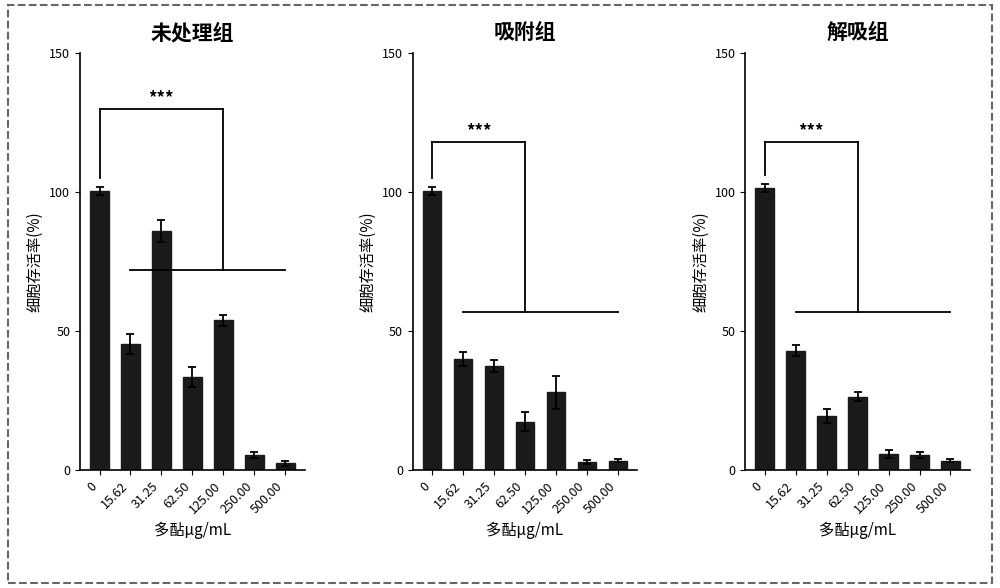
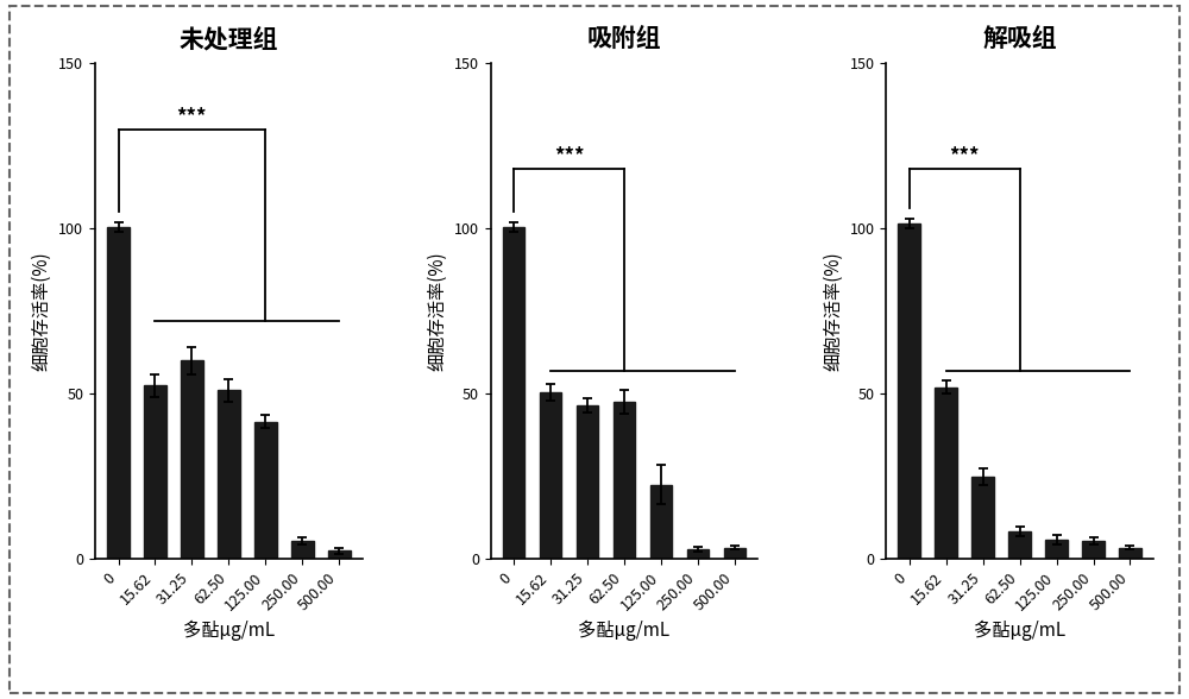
未处理组/15.62: 45.5 -> 52.5
未处理组/31.25: 86.0 -> 60.0
未处理组/62.50: 33.5 -> 51.0
未处理组/125.00: 54.0 -> 41.5
吸附组/15.62: 40.0 -> 50.5
吸附组/31.25: 37.5 -> 46.5
吸附组/62.50: 17.5 -> 47.5
吸附组/125.00: 28.0 -> 22.5
解吸组/15.62: 43.0 -> 52.0
解吸组/31.25: 19.5 -> 25.0
解吸组/62.50: 26.5 -> 8.5
